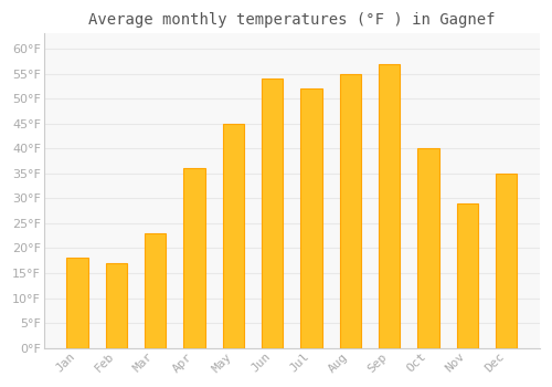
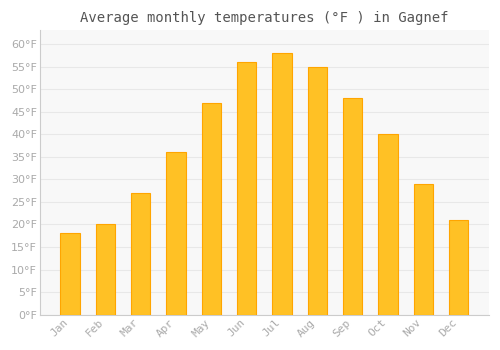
Feb: 17°F -> 20°F
Mar: 23°F -> 27°F
May: 45°F -> 47°F
Jun: 54°F -> 56°F
Jul: 52°F -> 58°F
Sep: 57°F -> 48°F
Dec: 35°F -> 21°F
